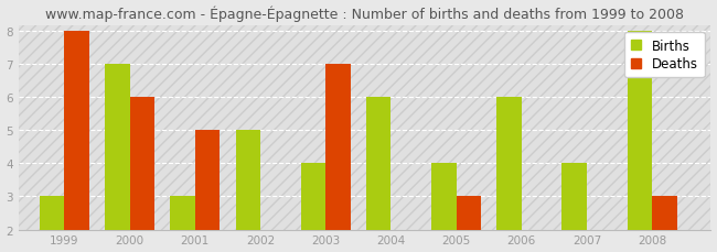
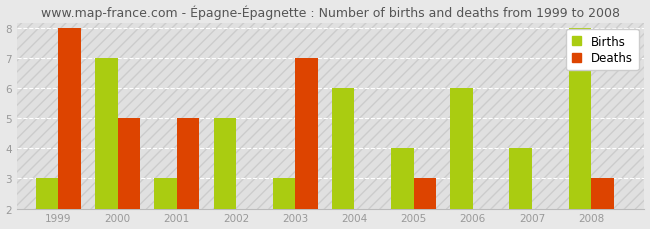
Deaths/2000: 6 -> 5
Births/2003: 4 -> 3
